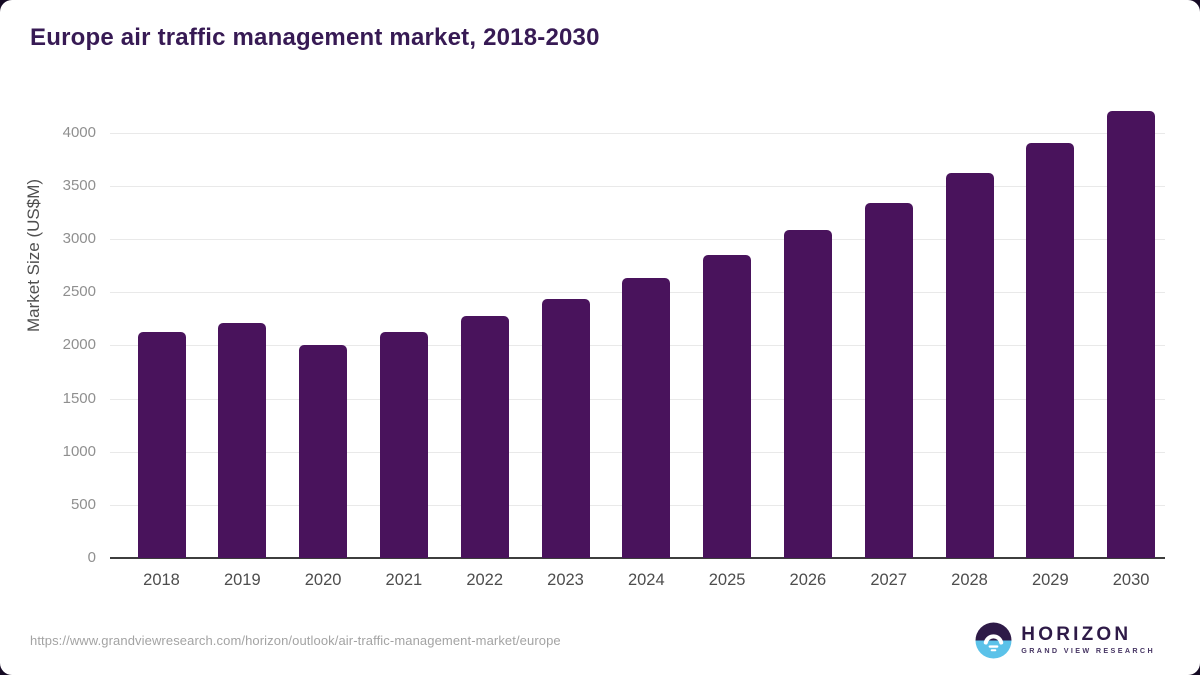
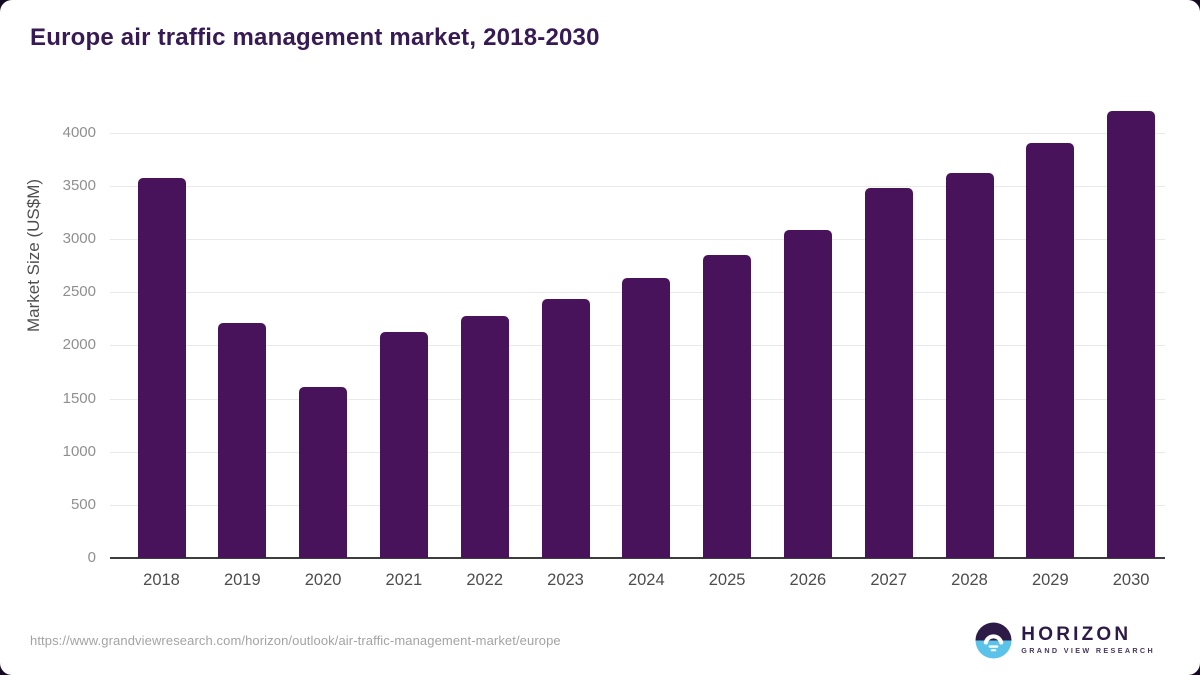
2018: 2130 -> 3570
2020: 2000 -> 1610
2027: 3340 -> 3480
